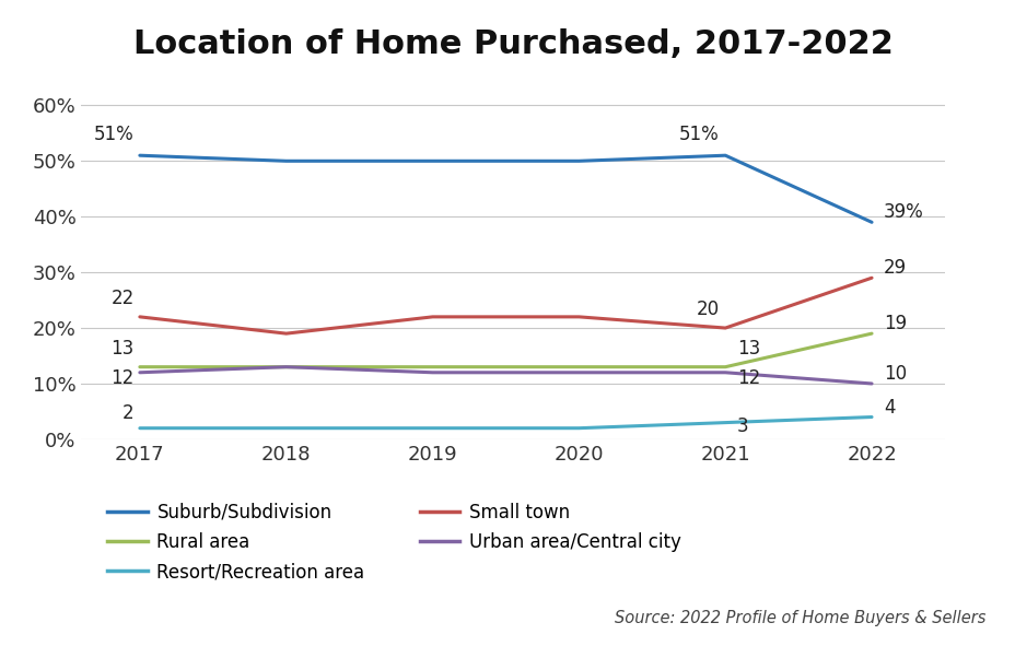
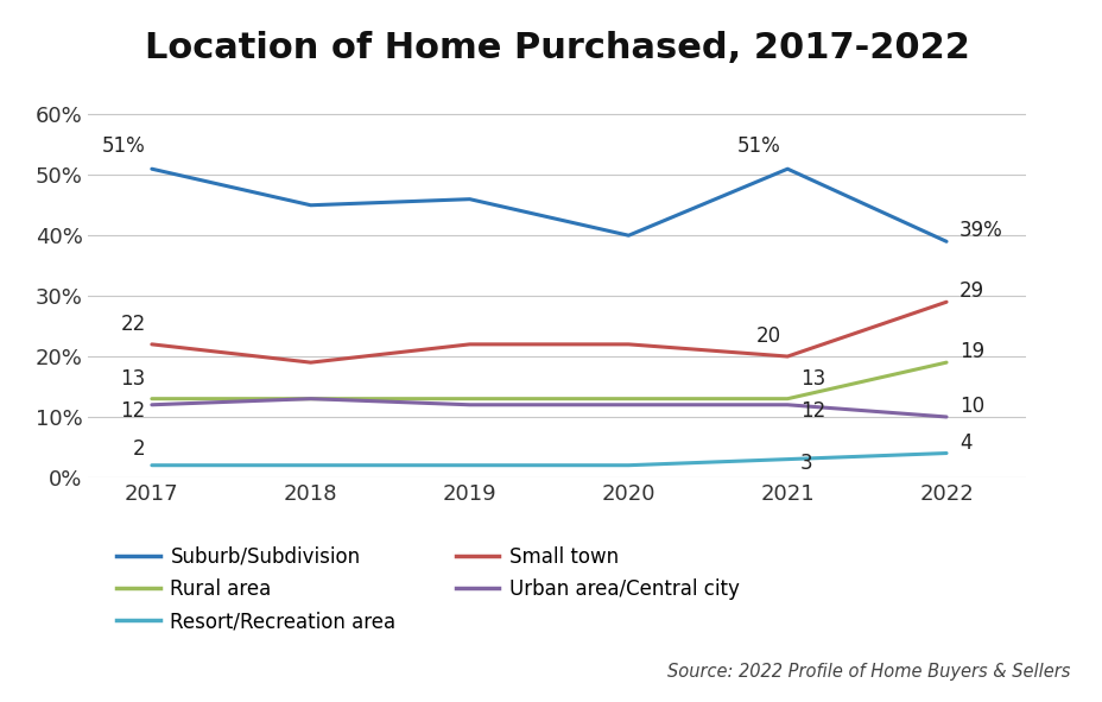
Suburb/Subdivision/2018: 50% -> 45%
Suburb/Subdivision/2019: 50% -> 46%
Suburb/Subdivision/2020: 50% -> 40%
